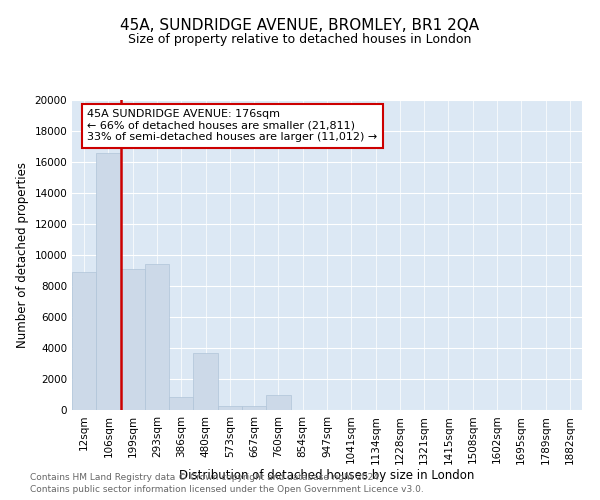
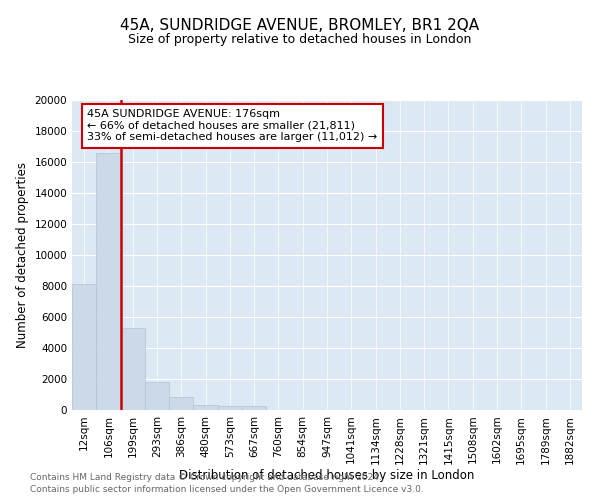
12sqm: 8900 -> 8100
199sqm: 9100 -> 5300
293sqm: 9400 -> 1800
480sqm: 3700 -> 300
760sqm: 1000 -> 0
